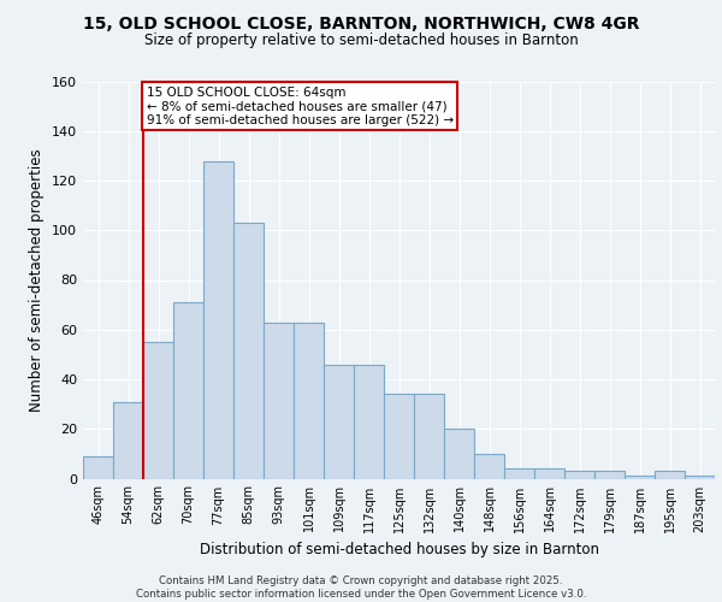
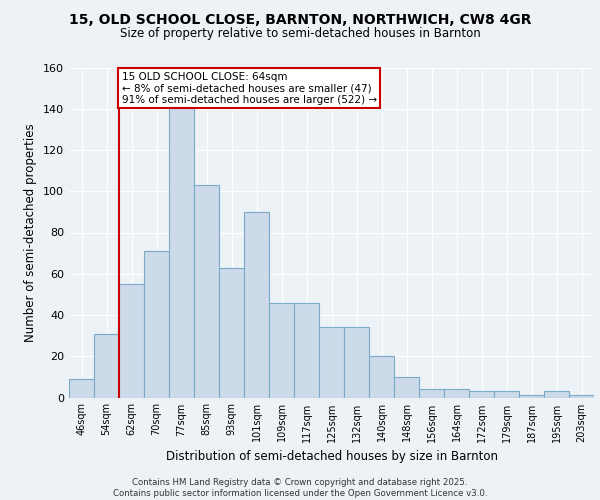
77sqm: 128 -> 141
101sqm: 63 -> 90
